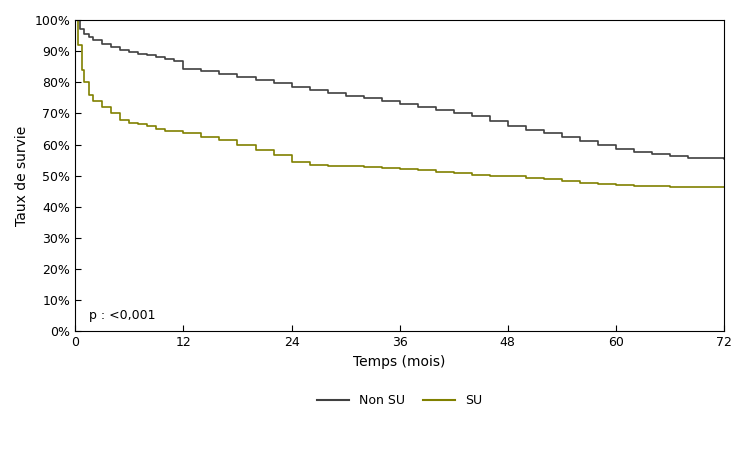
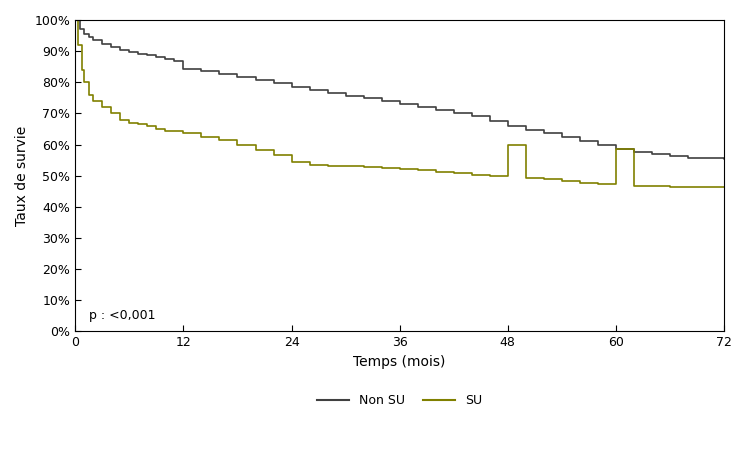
SU/48: 49.8% -> 60.0%
SU/60: 47.0% -> 58.5%
